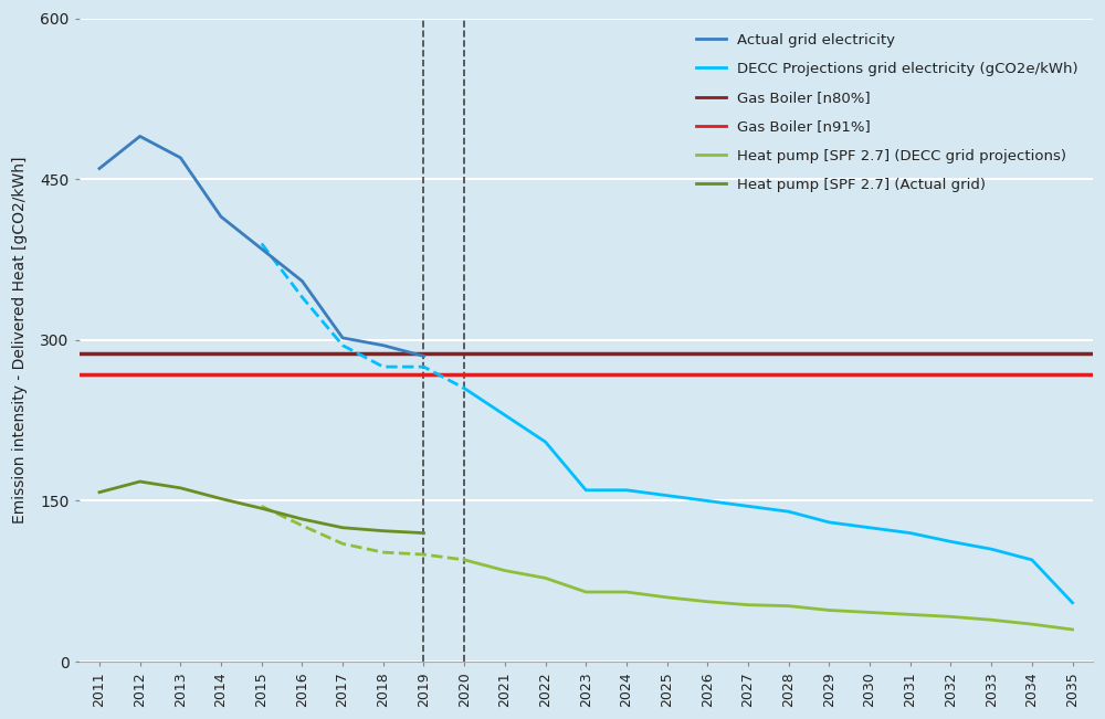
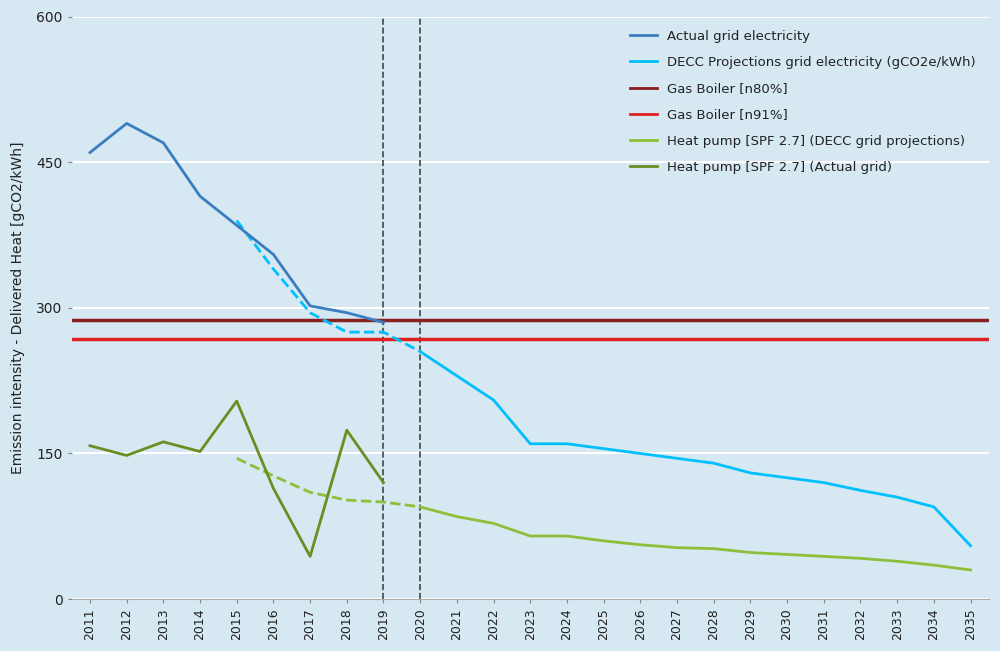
Heat pump [SPF 2.7] (Actual grid)/2012: 168 -> 148
Heat pump [SPF 2.7] (Actual grid)/2015: 143 -> 204
Heat pump [SPF 2.7] (Actual grid)/2016: 133 -> 114
Heat pump [SPF 2.7] (Actual grid)/2017: 125 -> 44
Heat pump [SPF 2.7] (Actual grid)/2018: 122 -> 174
